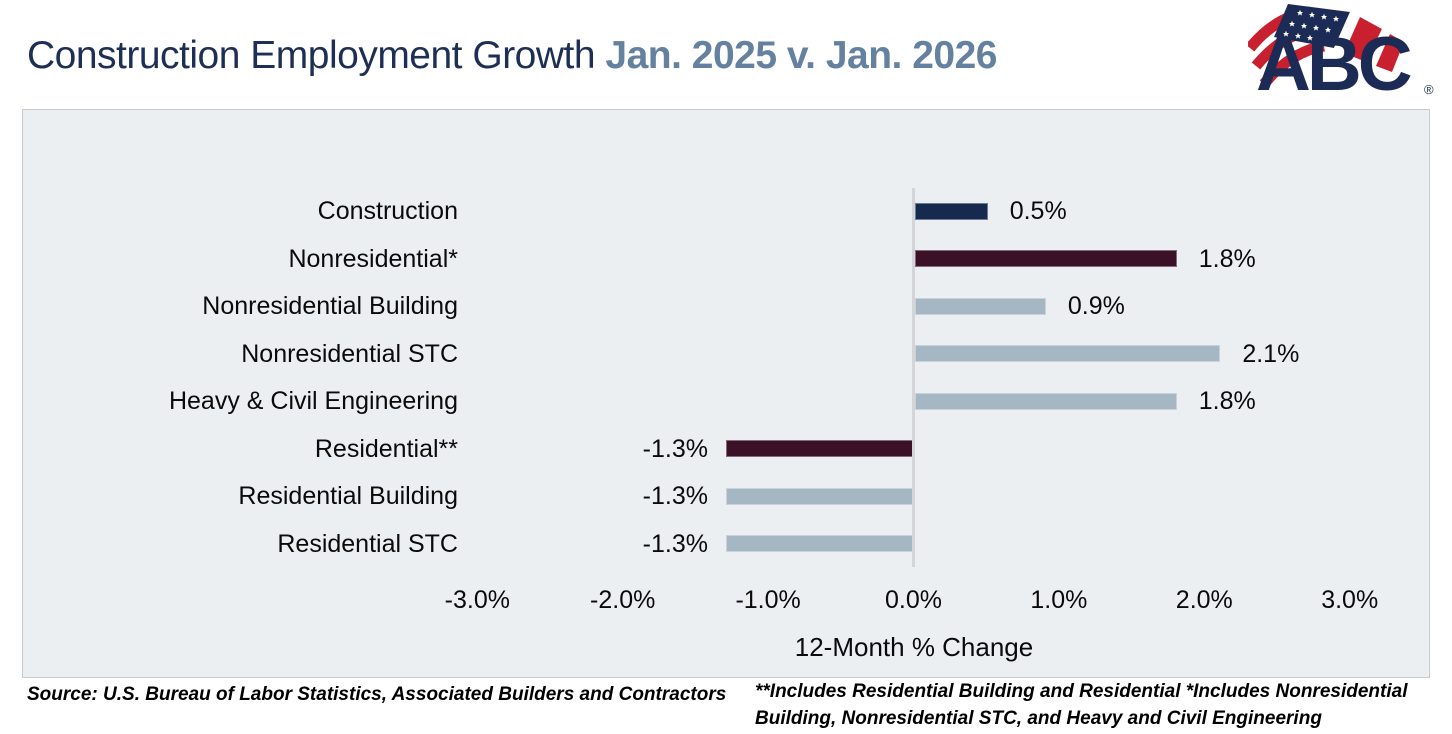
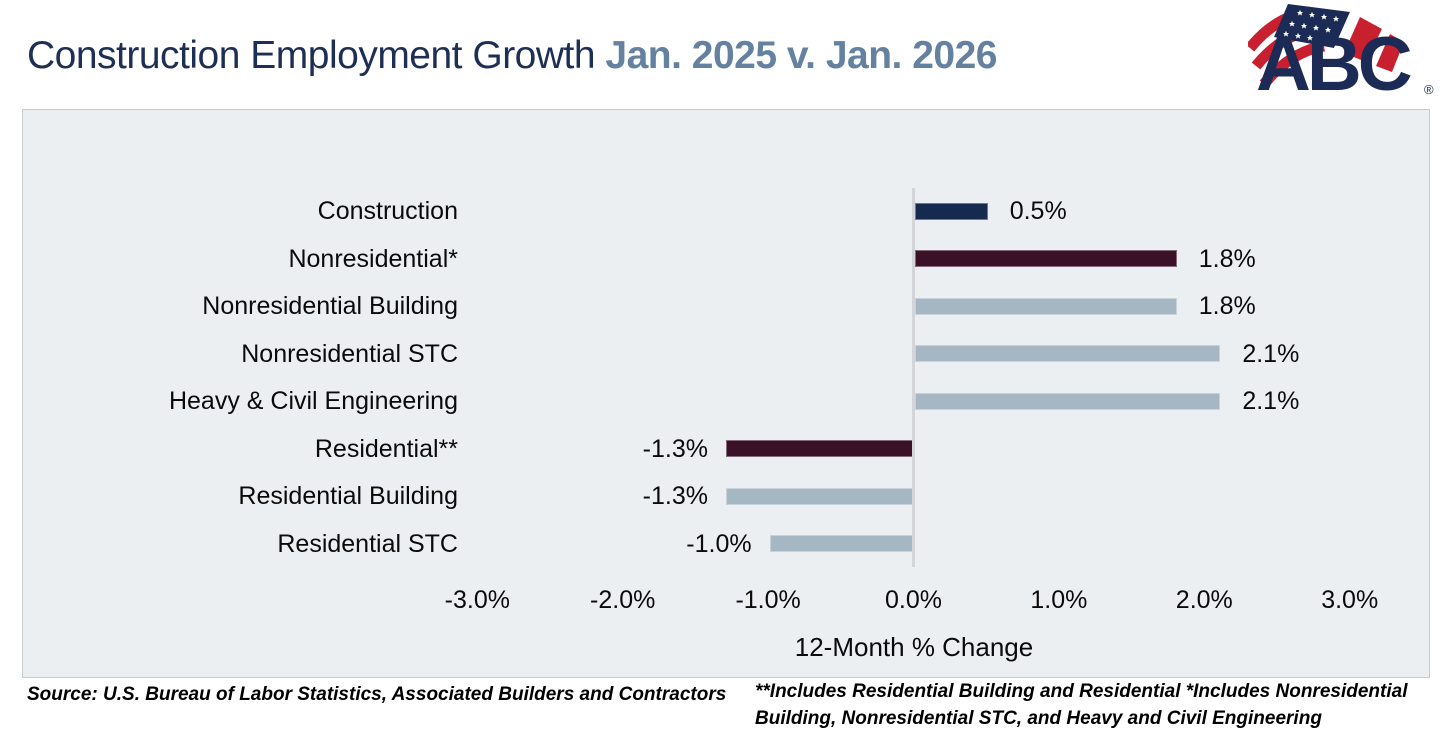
Nonresidential Building: 0.9% -> 1.8%
Heavy & Civil Engineering: 1.8% -> 2.1%
Residential STC: -1.3% -> -1.0%
